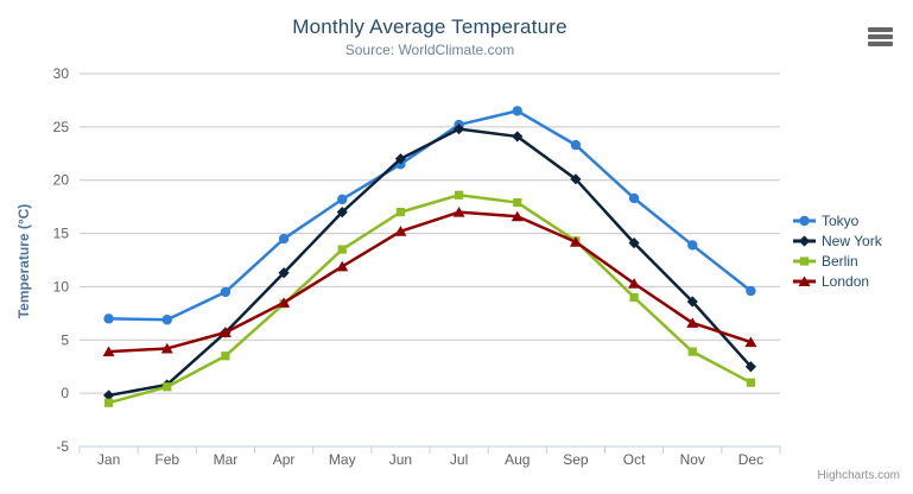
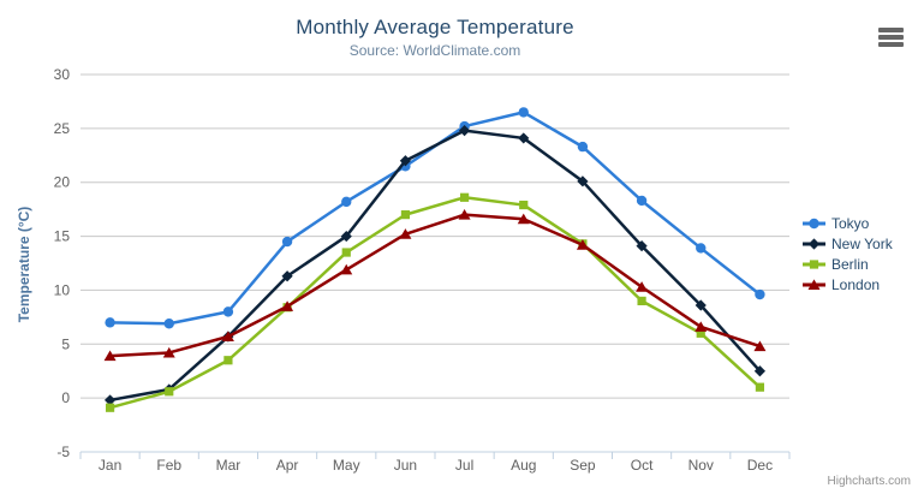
Tokyo/Mar: 10 -> 8
New York/May: 17 -> 15
Berlin/Nov: 4 -> 6
